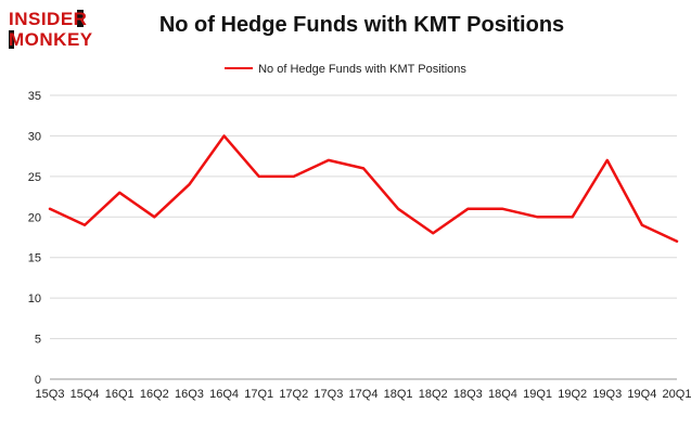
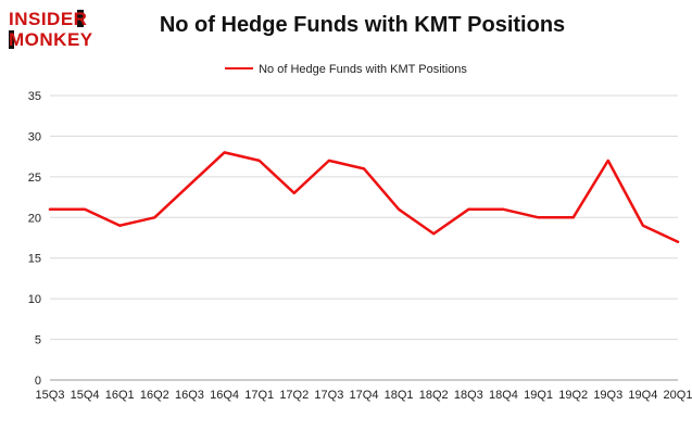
15Q4: 19 -> 21
16Q1: 23 -> 19
16Q4: 30 -> 28
17Q1: 25 -> 27
17Q2: 25 -> 23
